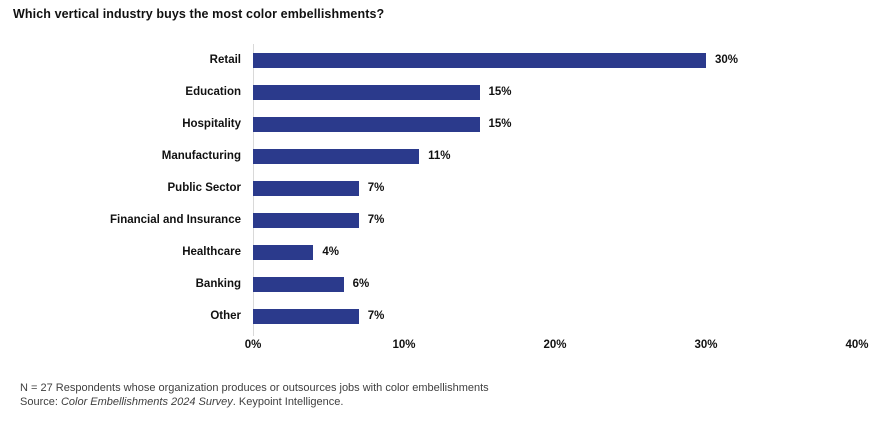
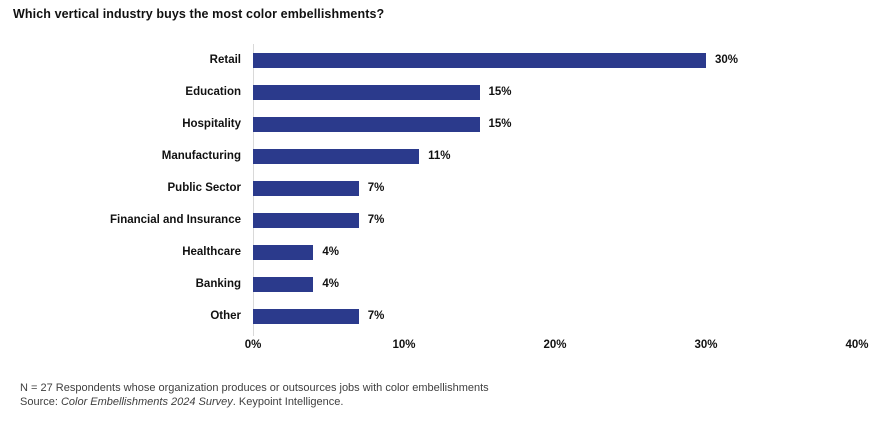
Banking: 6% -> 4%
